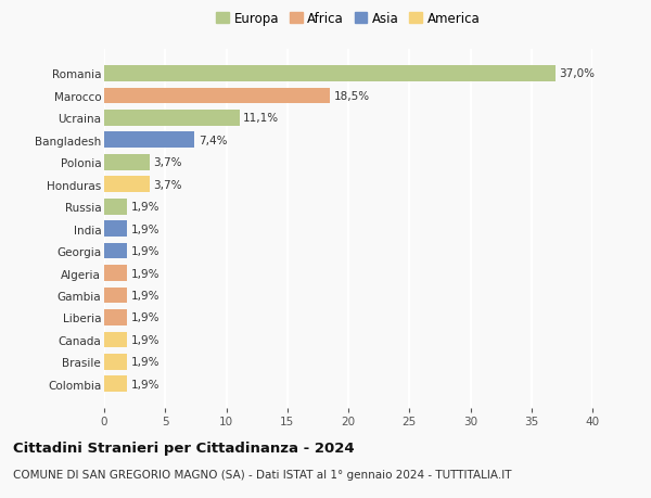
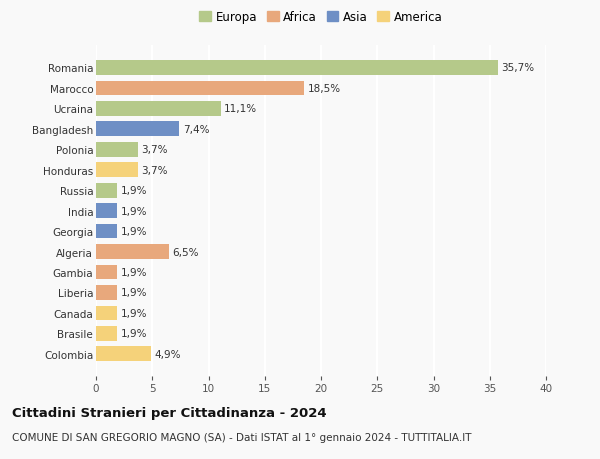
Romania: 37,0% -> 35,7%
Algeria: 1,9% -> 6,5%
Colombia: 1,9% -> 4,9%
